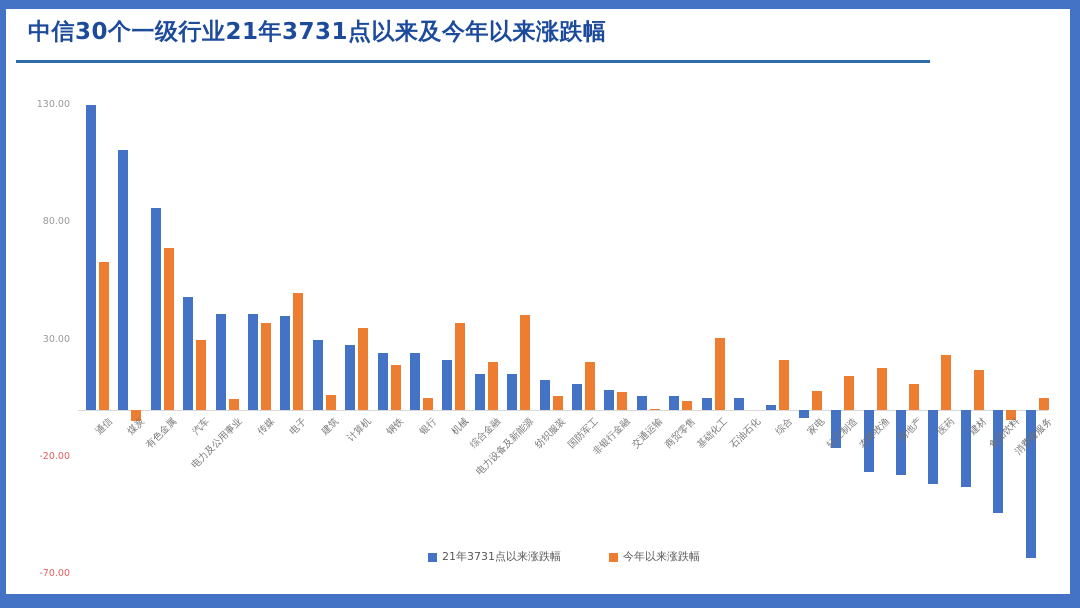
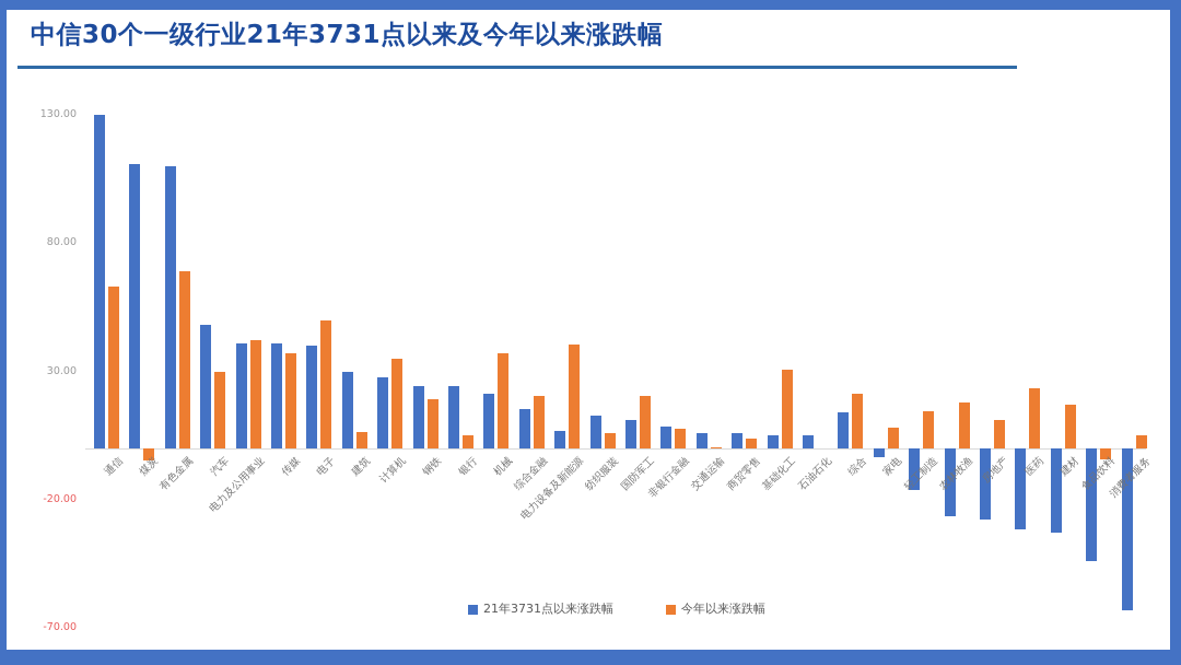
21年3731点以来涨跌幅/有色金属: 86 -> 110
今年以来涨跌幅/电力及公用事业: 4 -> 42
21年3731点以来涨跌幅/电力设备及新能源: 16 -> 7
21年3731点以来涨跌幅/综合: 2 -> 14
